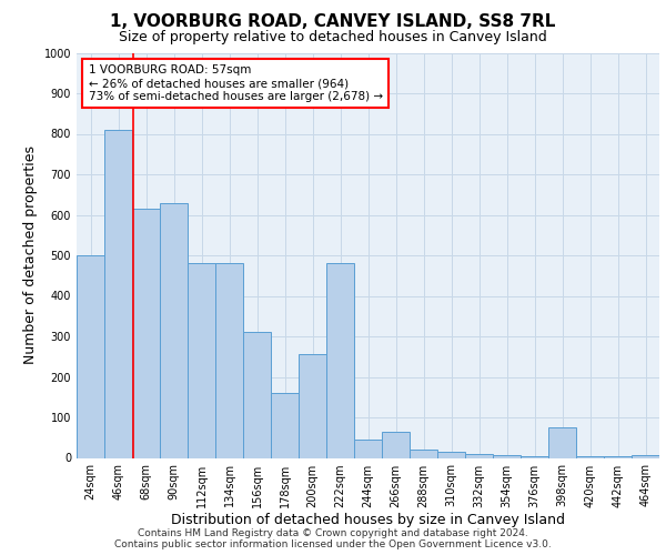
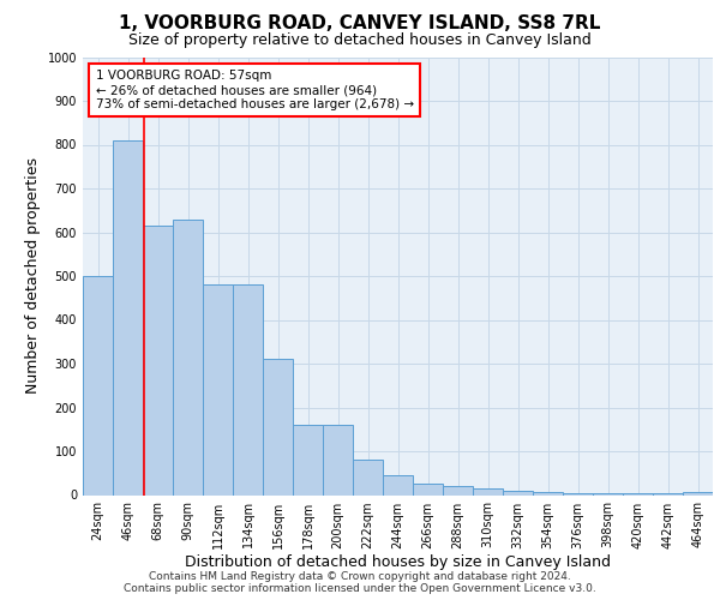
200sqm: 255 -> 160
222sqm: 480 -> 80
266sqm: 65 -> 25
398sqm: 75 -> 3
